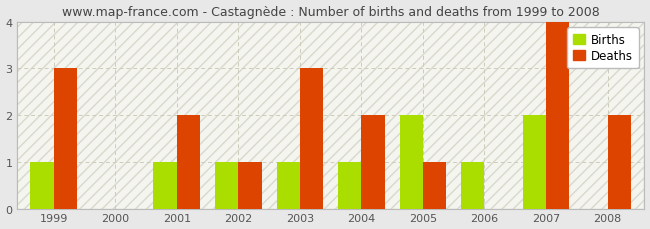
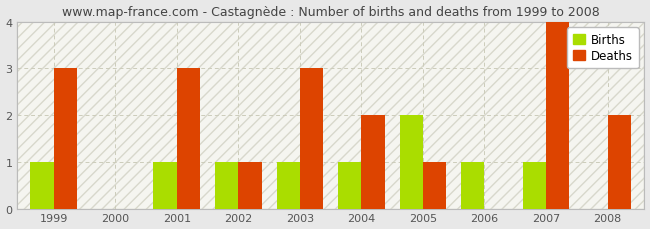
Deaths/2001: 2 -> 3
Births/2007: 2 -> 1
